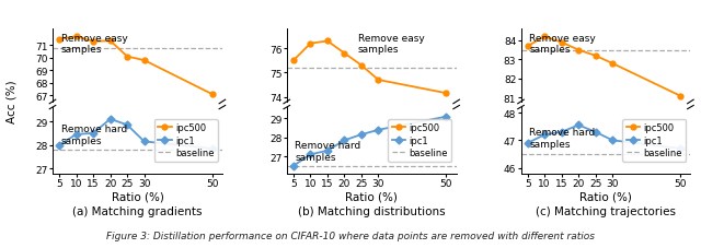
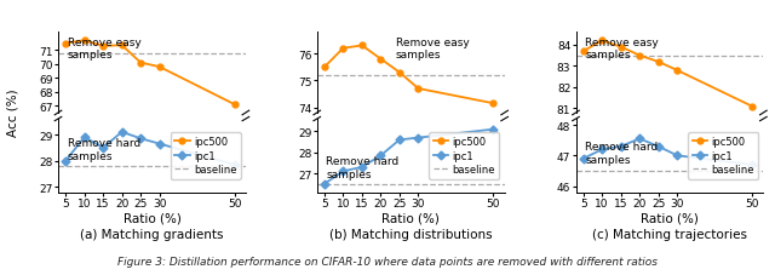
(a) Matching gradients/10: 28.45 -> 28.90
(a) Matching gradients/30: 28.15 -> 28.65
(b) Matching distributions/25: 28.1 -> 28.6
(b) Matching distributions/30: 28.4 -> 28.7
